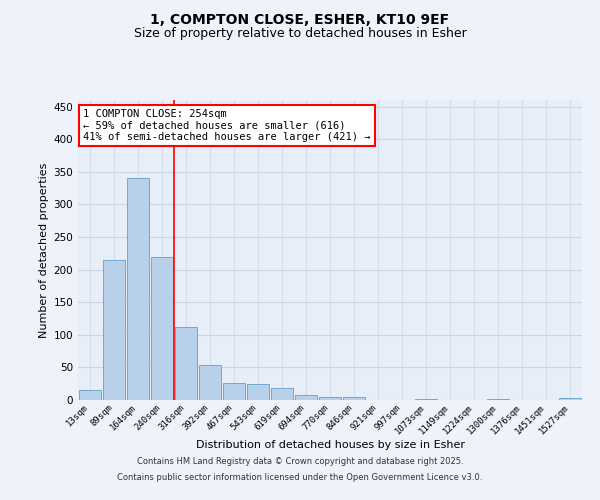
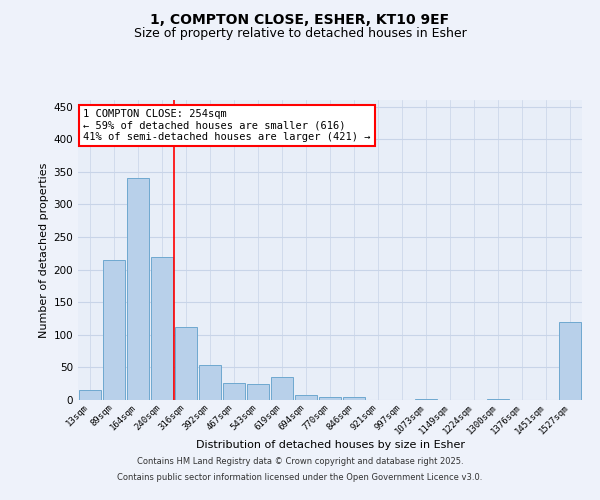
619sqm: 18 -> 36
1527sqm: 3 -> 120
